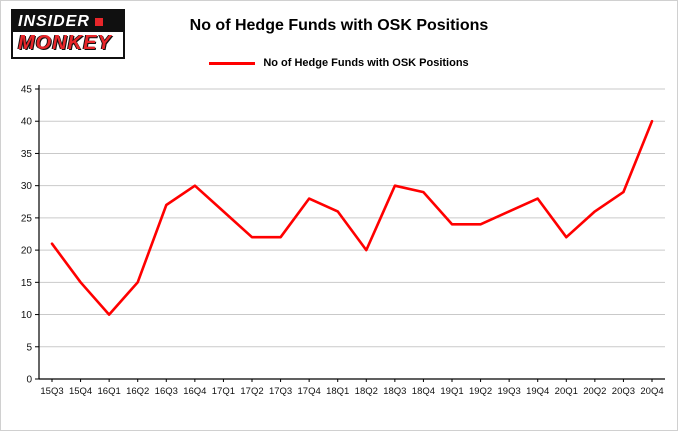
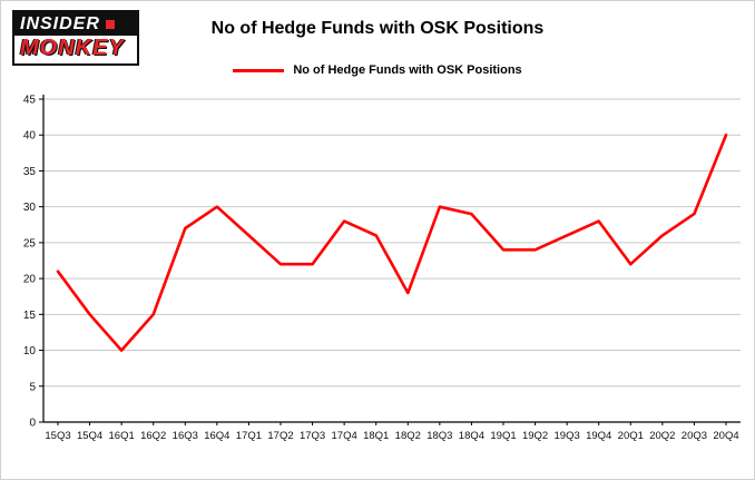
18Q2: 20 -> 18
